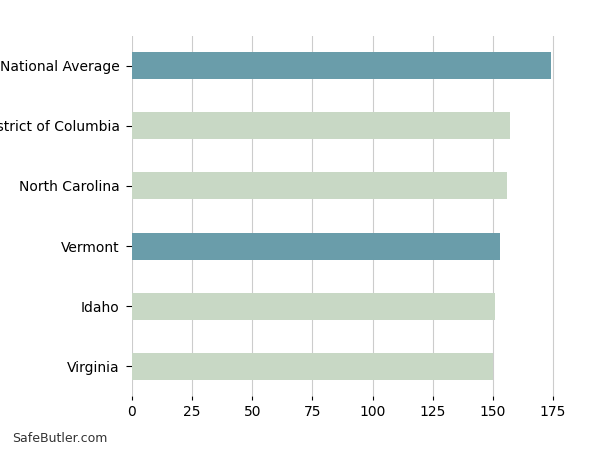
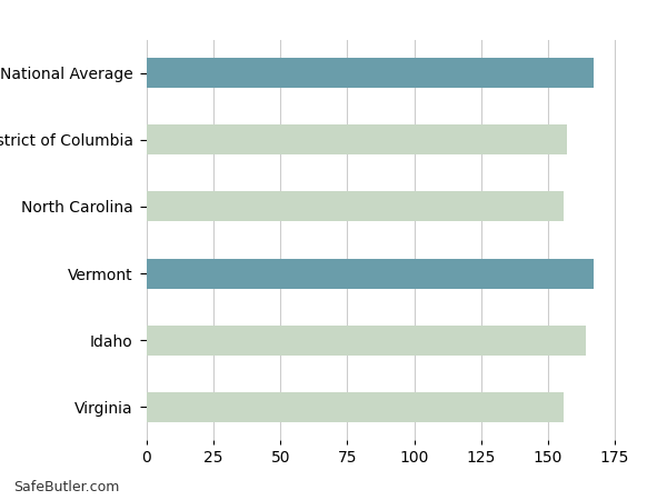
National Average: 174 -> 167
Vermont: 153 -> 167
Idaho: 151 -> 164
Virginia: 150 -> 156
